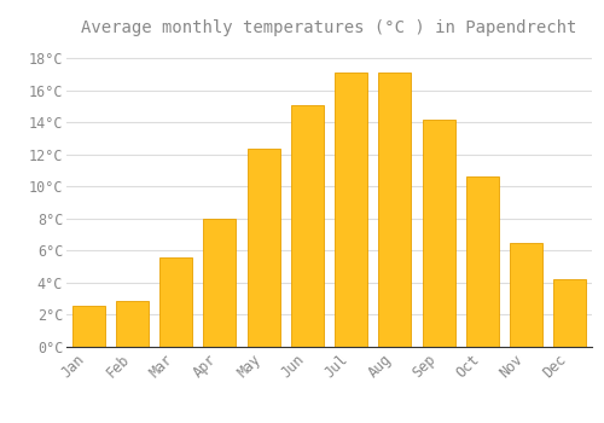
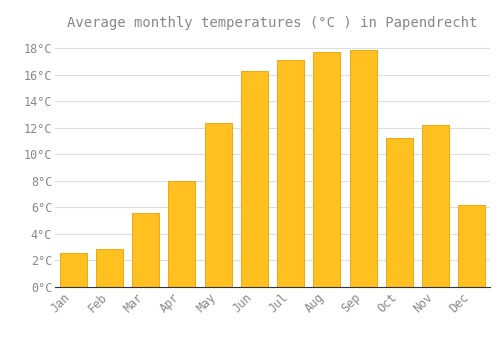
Jun: 15.1°C -> 16.3°C
Aug: 17.1°C -> 17.7°C
Sep: 14.2°C -> 17.9°C
Oct: 10.6°C -> 11.2°C
Nov: 6.5°C -> 12.2°C
Dec: 4.2°C -> 6.2°C
